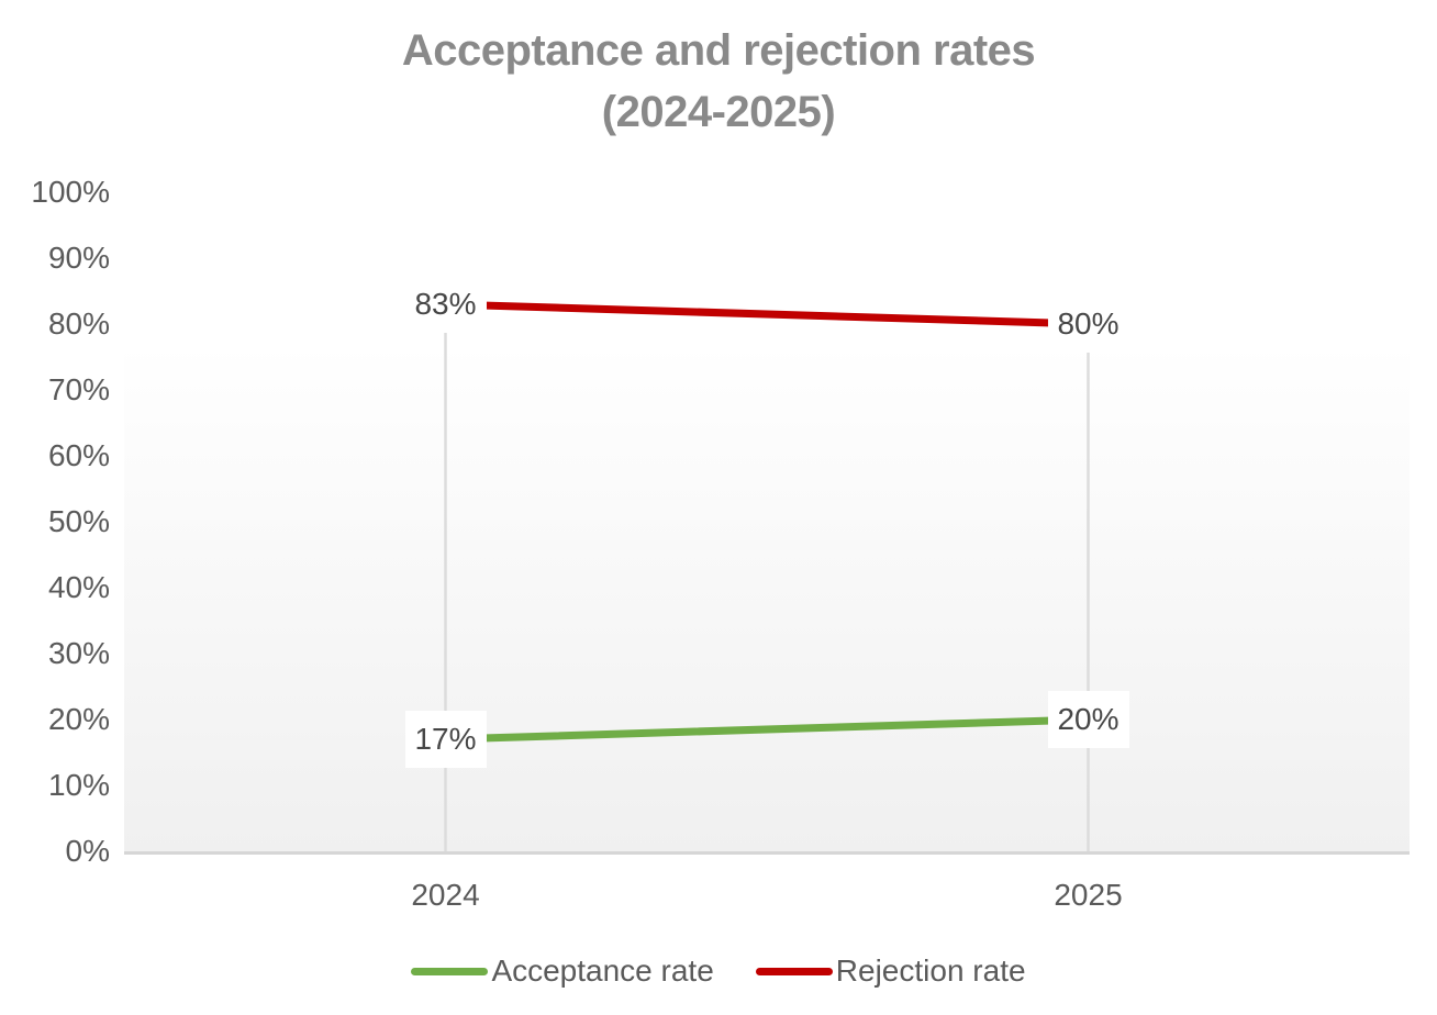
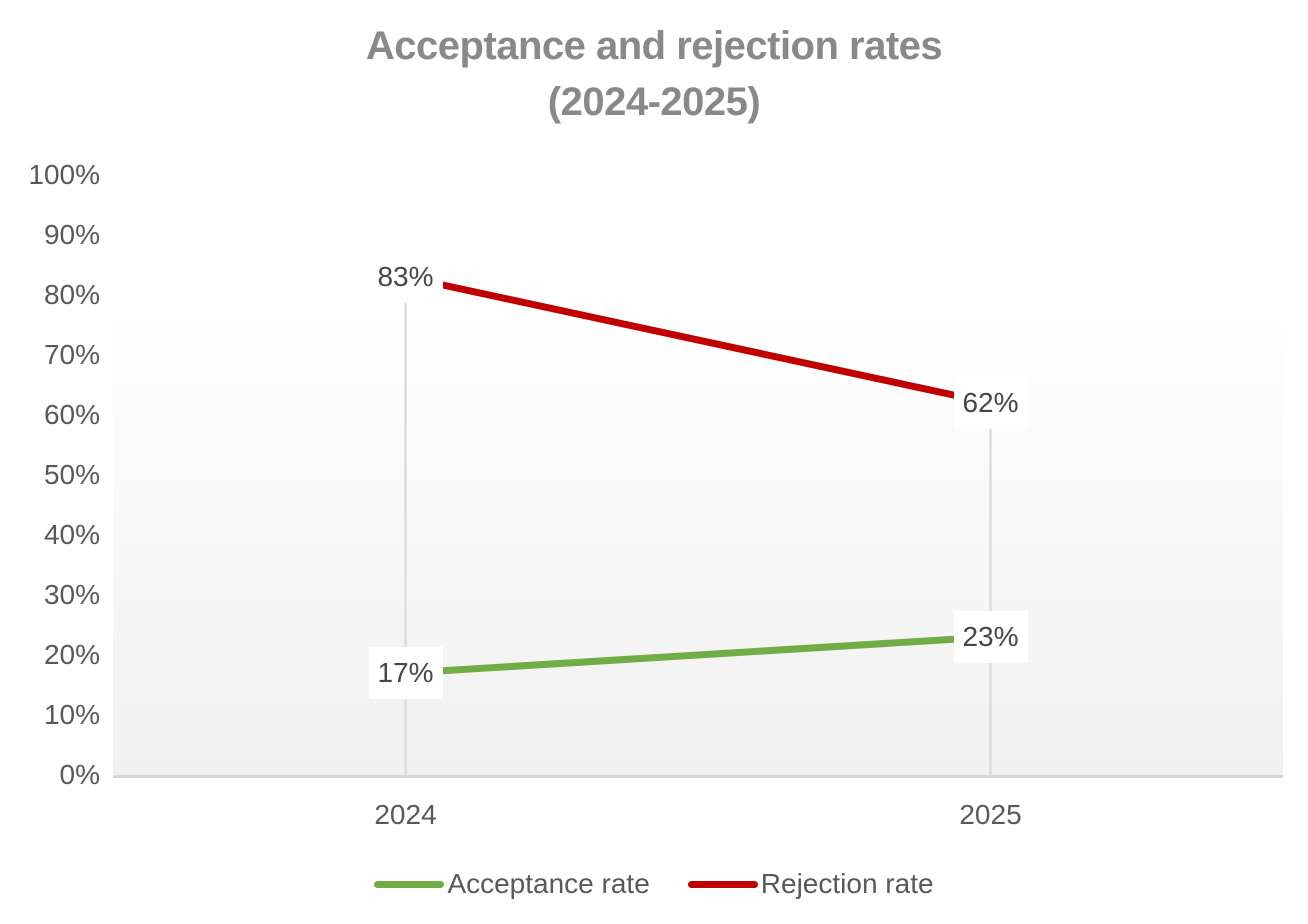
Acceptance rate/2025: 20% -> 23%
Rejection rate/2025: 80% -> 62%
